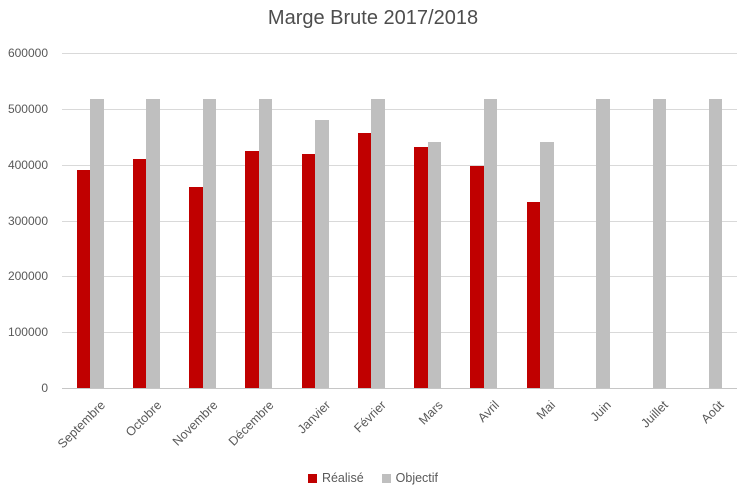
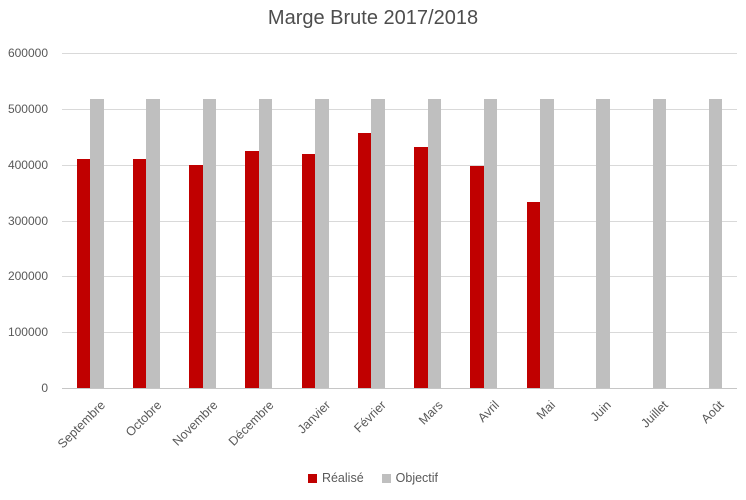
Réalisé/Septembre: 390000 -> 410000
Réalisé/Novembre: 360000 -> 400000
Objectif/Janvier: 480000 -> 520000
Objectif/Mars: 440000 -> 520000
Objectif/Mai: 440000 -> 520000
